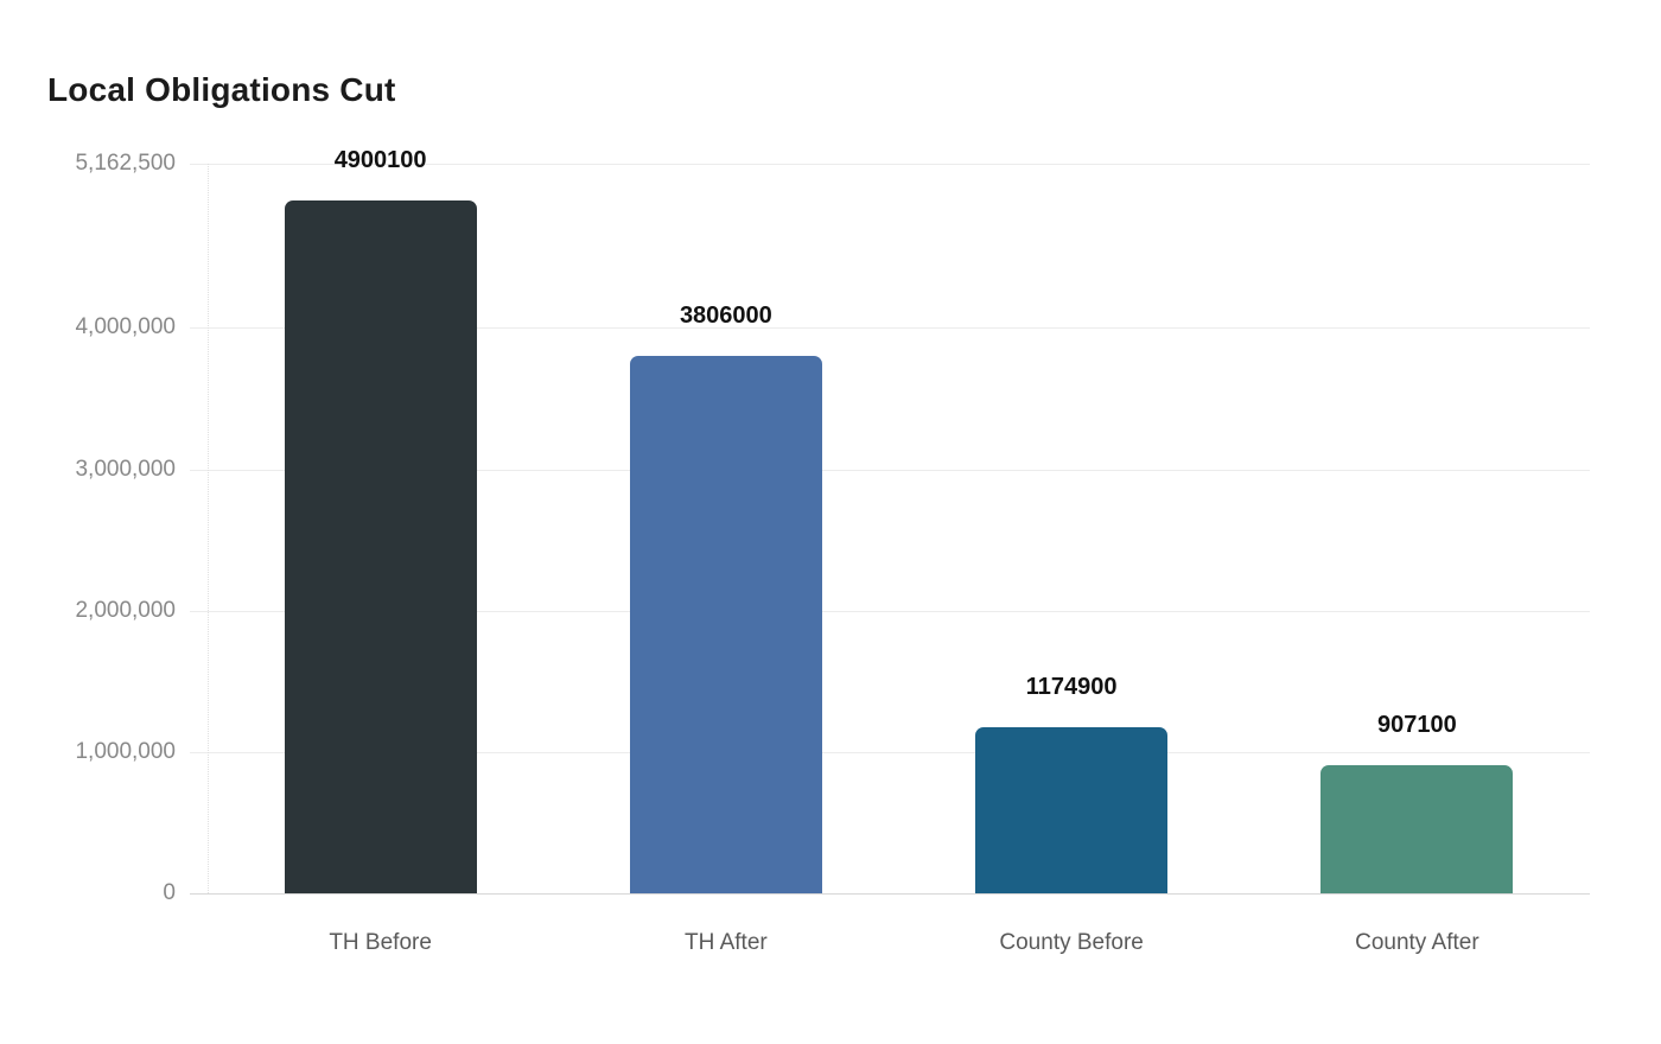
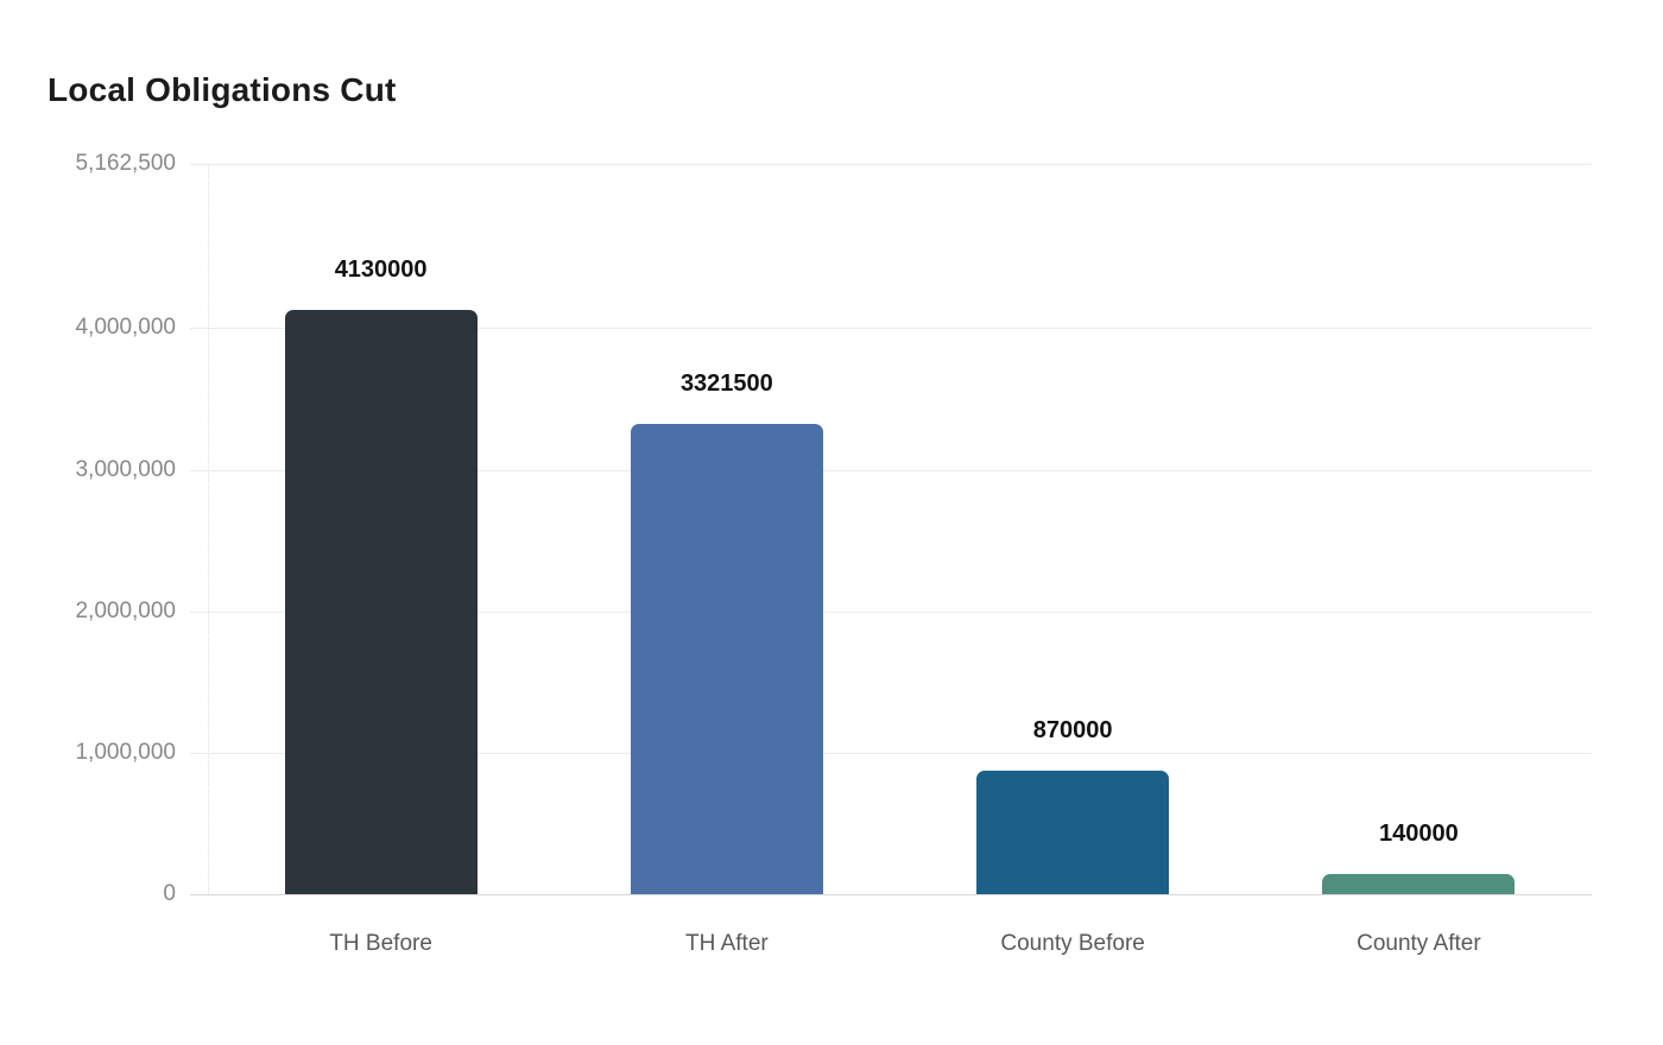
TH Before: 4900100 -> 4130000
TH After: 3806000 -> 3321500
County Before: 1174900 -> 870000
County After: 907100 -> 140000
